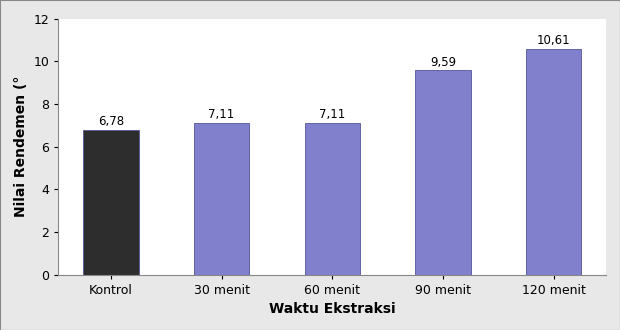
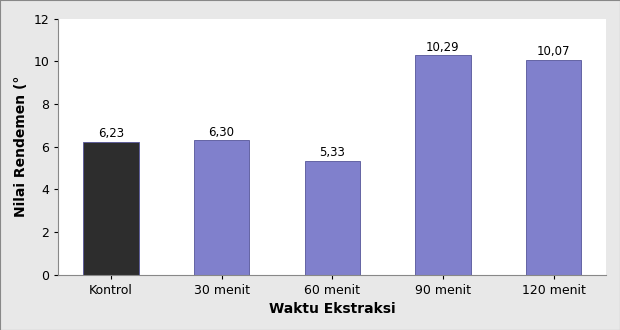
Kontrol: 6,78 -> 6,23
30 menit: 7,11 -> 6,30
60 menit: 7,11 -> 5,33
90 menit: 9,59 -> 10,29
120 menit: 10,61 -> 10,07
